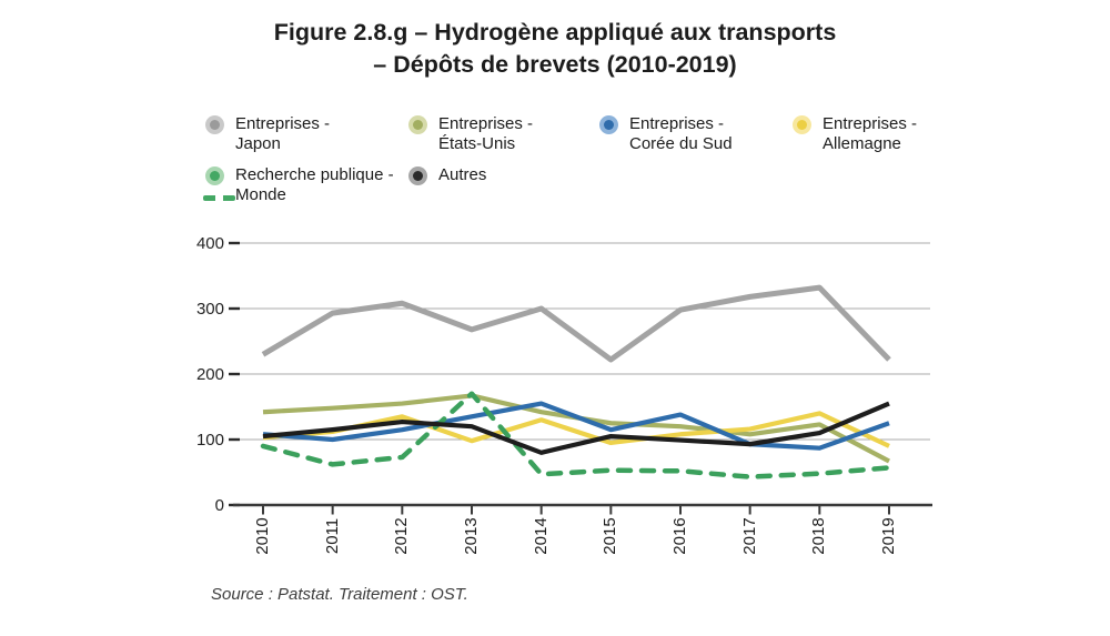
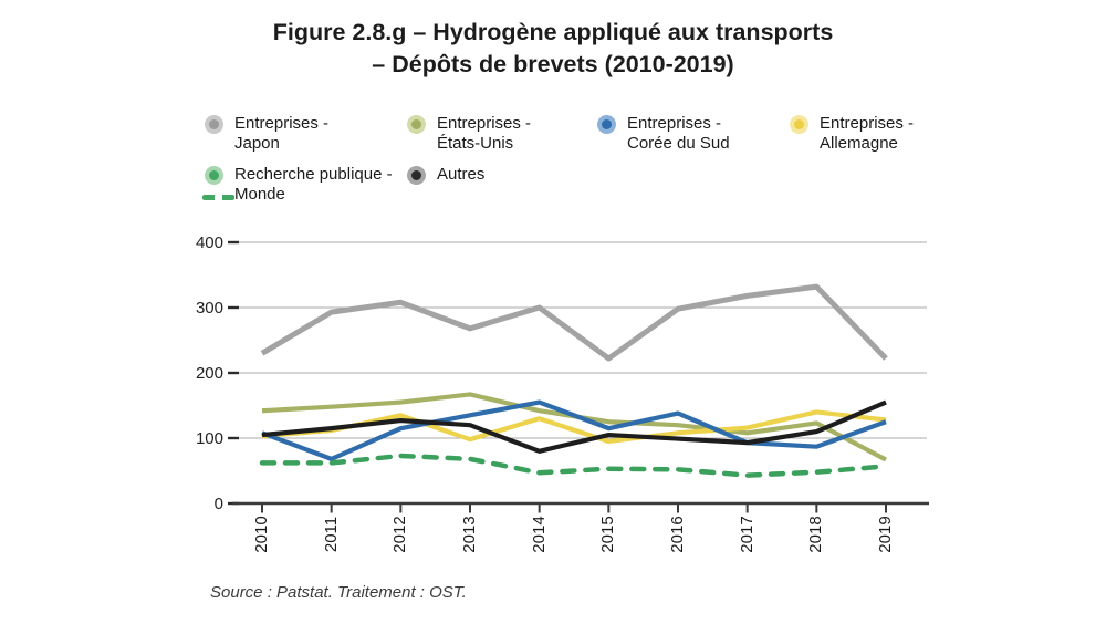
Recherche publique - Monde/2010: 90 -> 60
Entreprises - Corée du Sud/2011: 100 -> 70
Recherche publique - Monde/2013: 170 -> 70
Entreprises - Allemagne/2019: 90 -> 130
